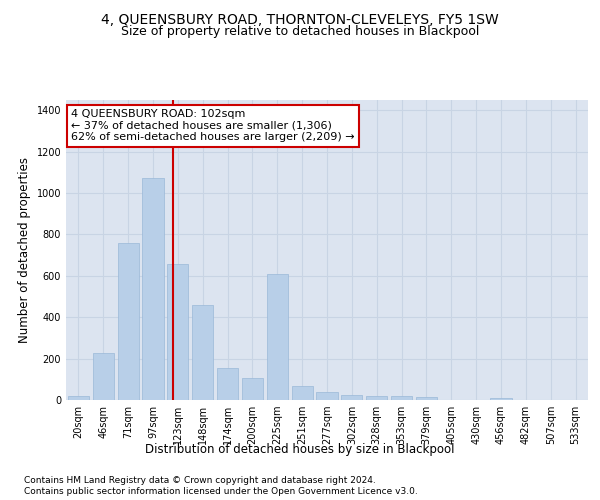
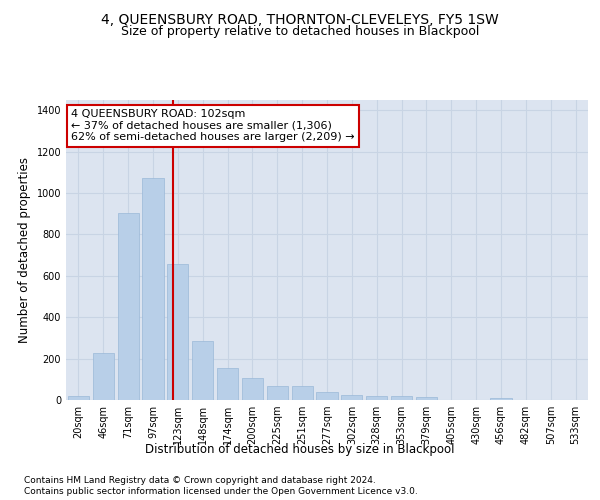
71sqm: 760 -> 905
148sqm: 460 -> 285
225sqm: 610 -> 70
